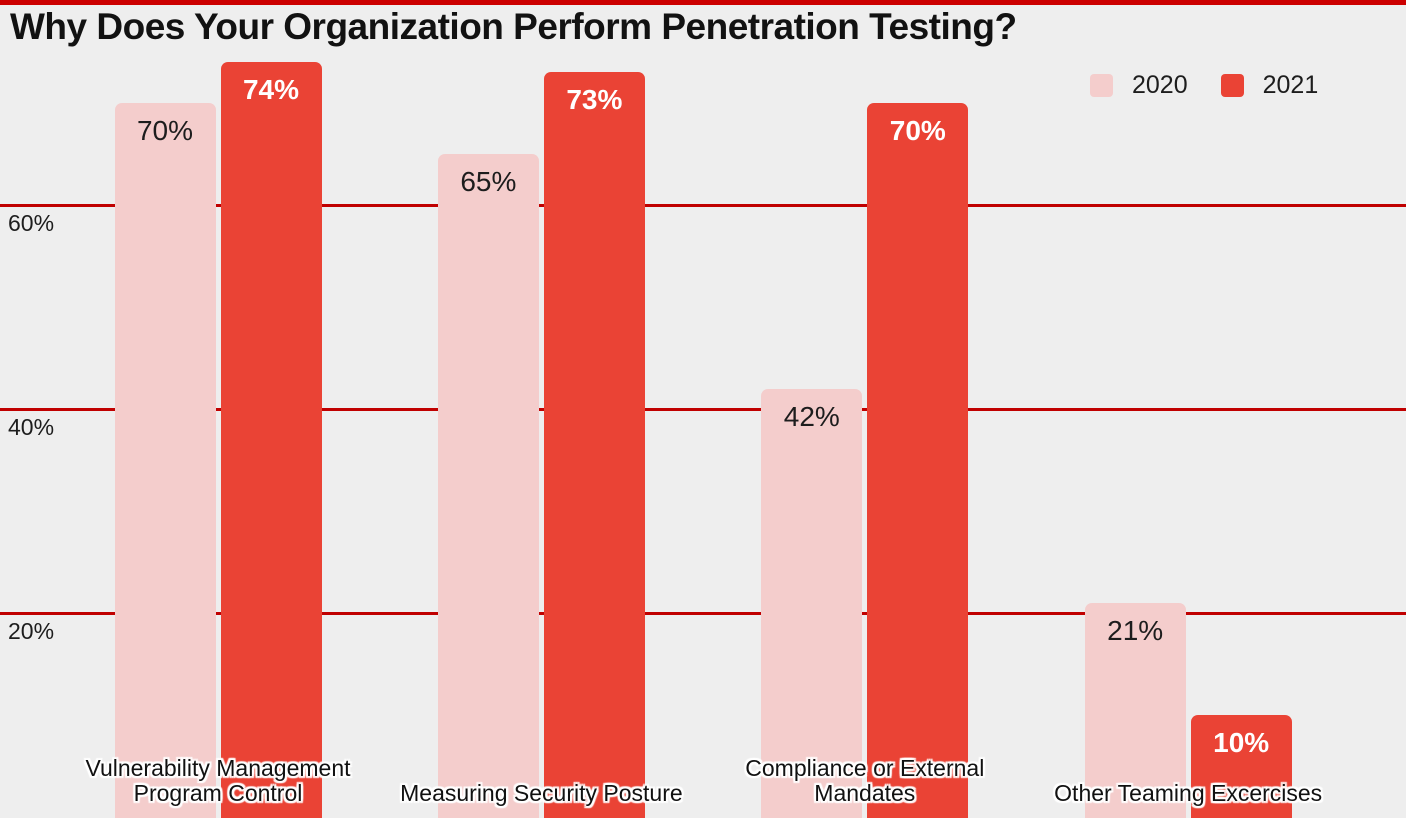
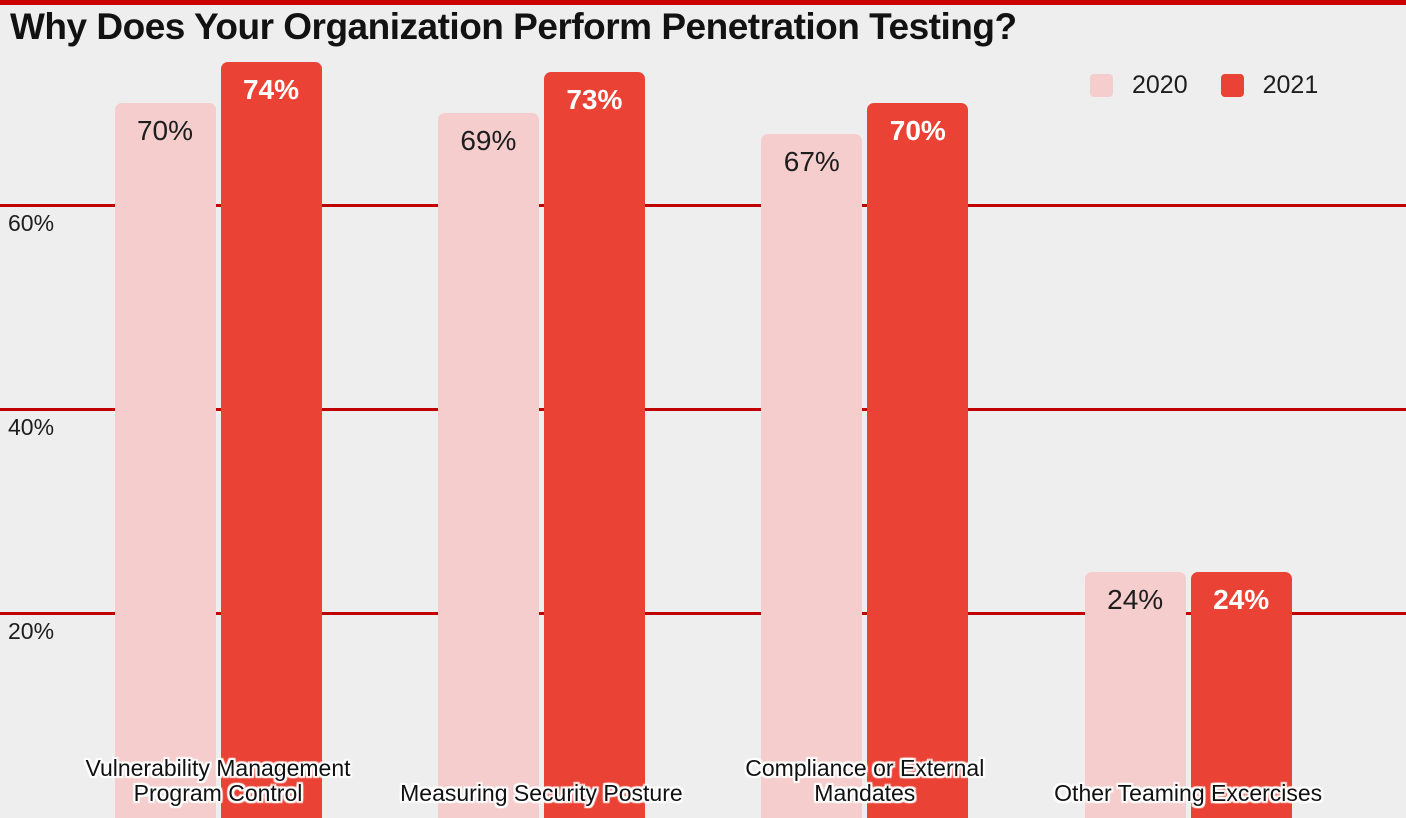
2020/Measuring Security Posture: 65% -> 69%
2020/Compliance or External Mandates: 42% -> 67%
2020/Other Teaming Excercises: 21% -> 24%
2021/Other Teaming Excercises: 10% -> 24%
